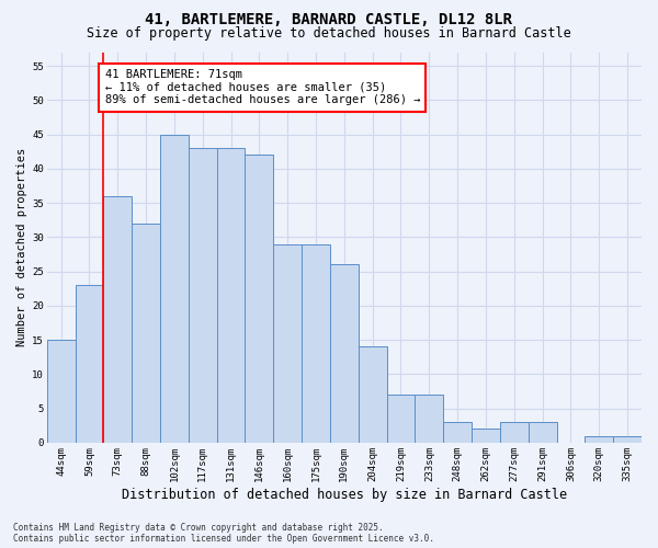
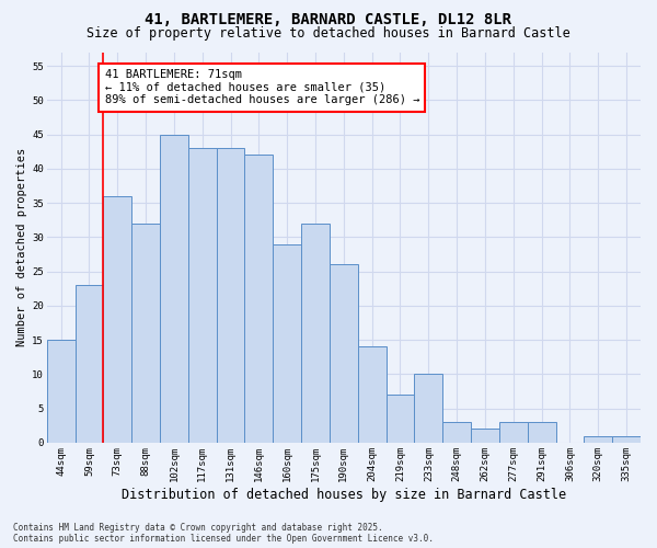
175sqm: 29 -> 32
233sqm: 7 -> 10
